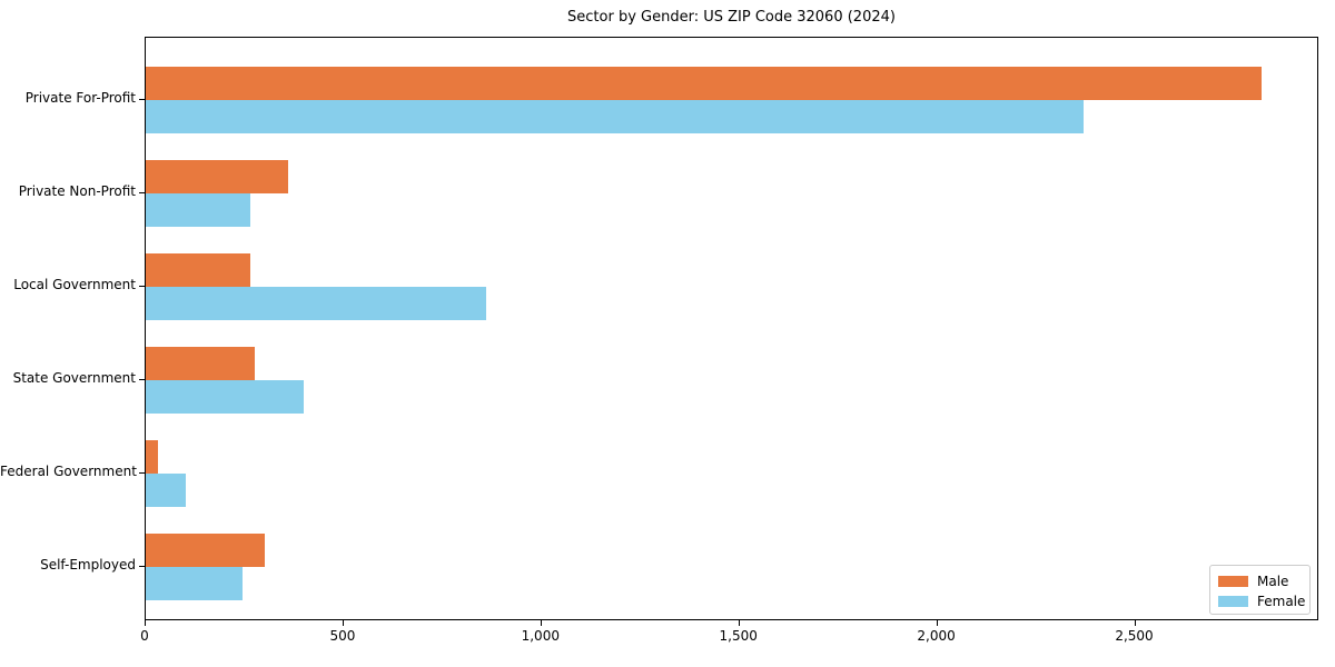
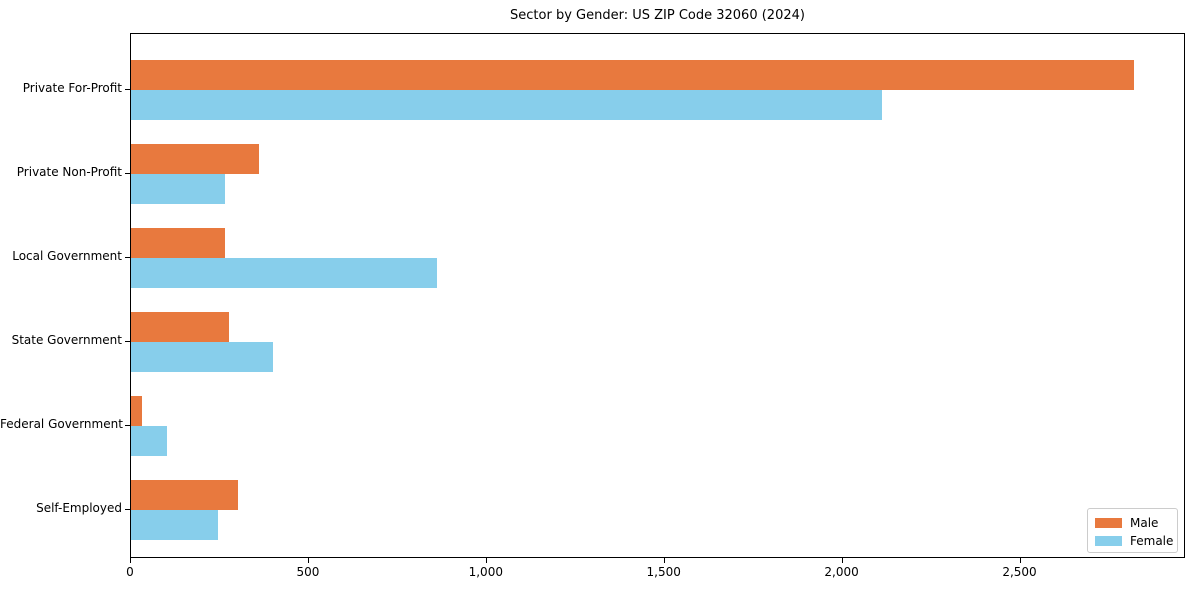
Female/Private For-Profit: 2370 -> 2110
